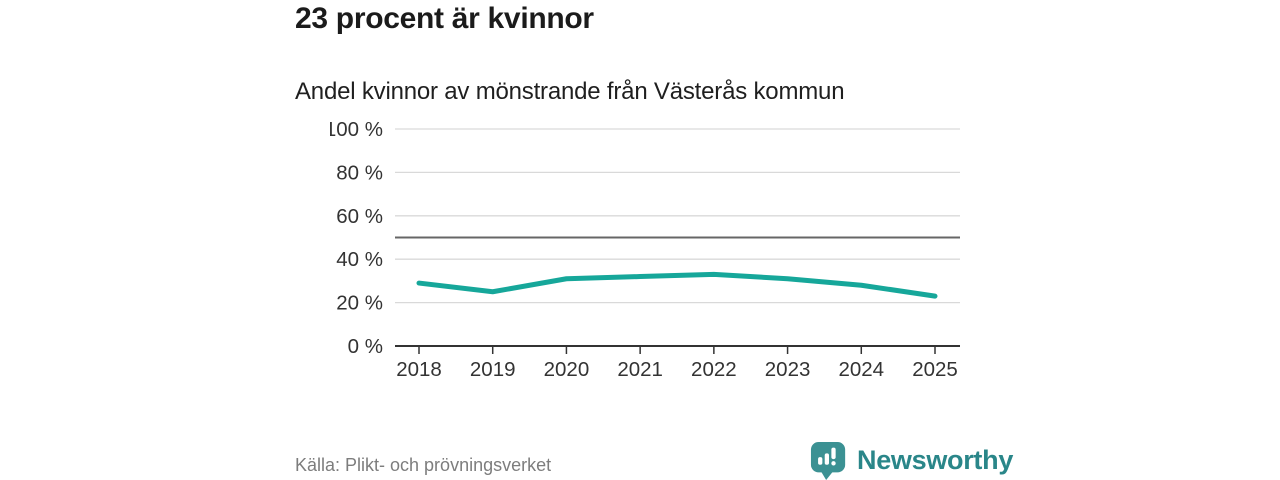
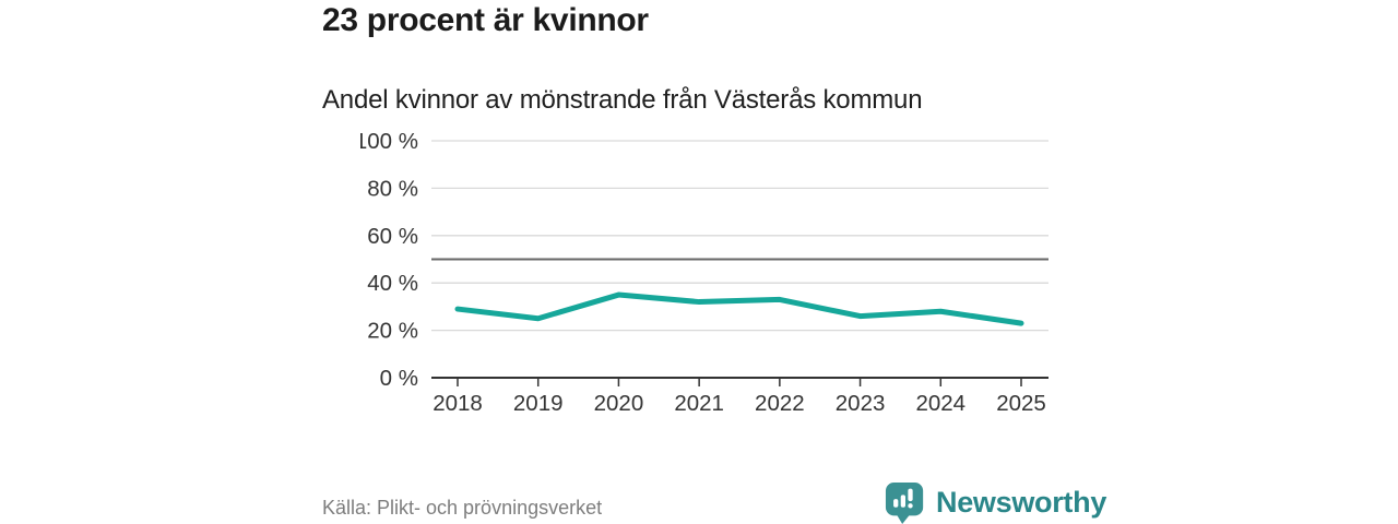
2020: 31% -> 35%
2023: 31% -> 26%
